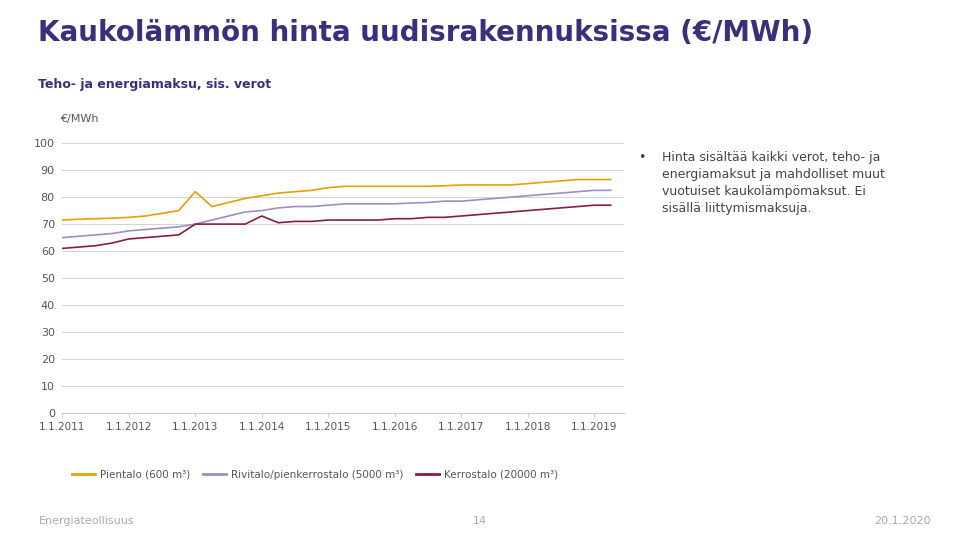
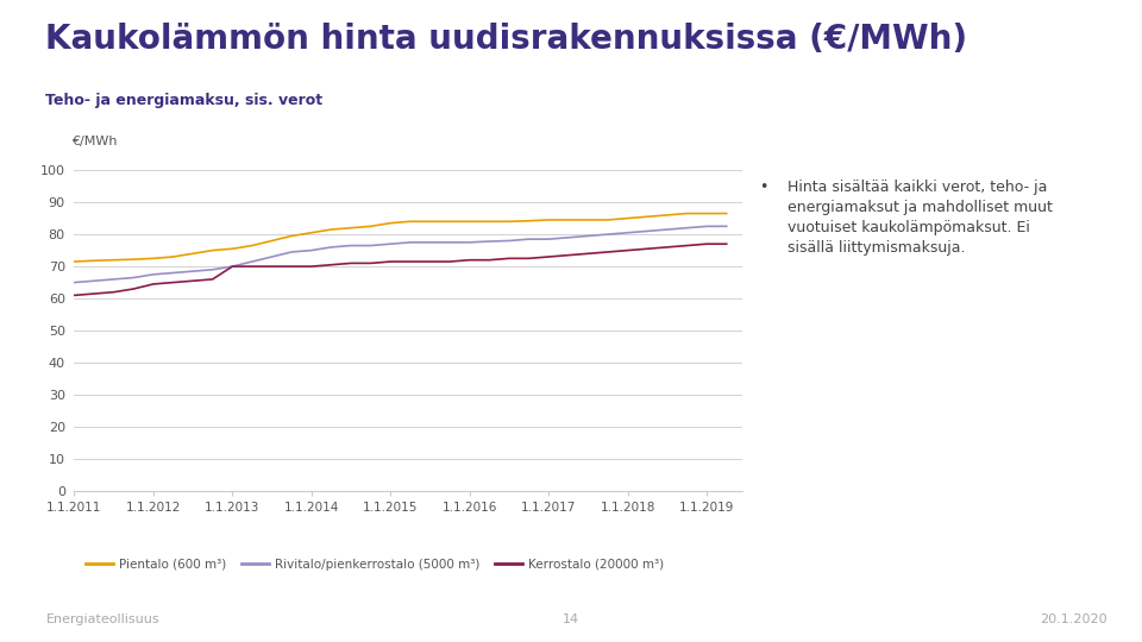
Pientalo (600 m³)/1.1.2013: 82.0 -> 75.5
Kerrostalo (20000 m³)/1.1.2014: 73.0 -> 70.0
